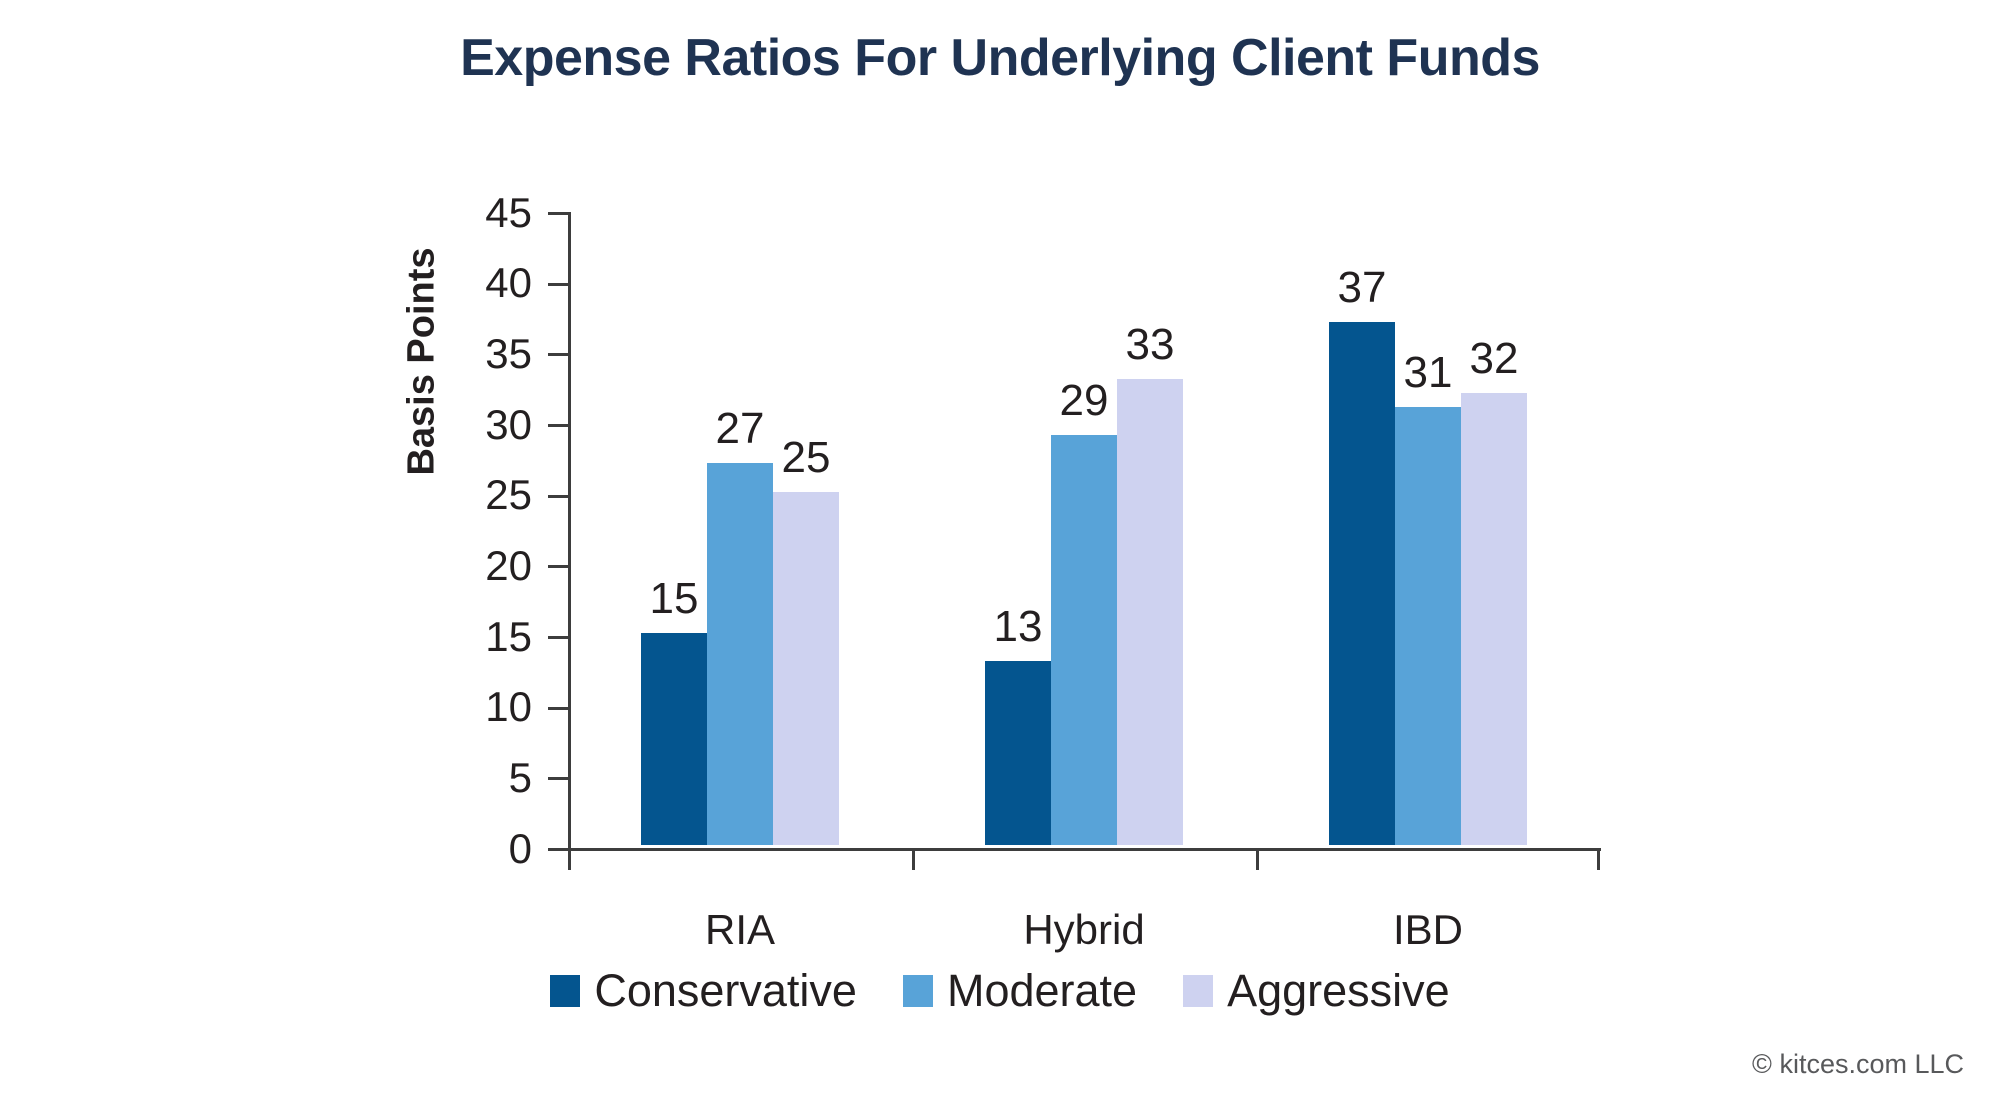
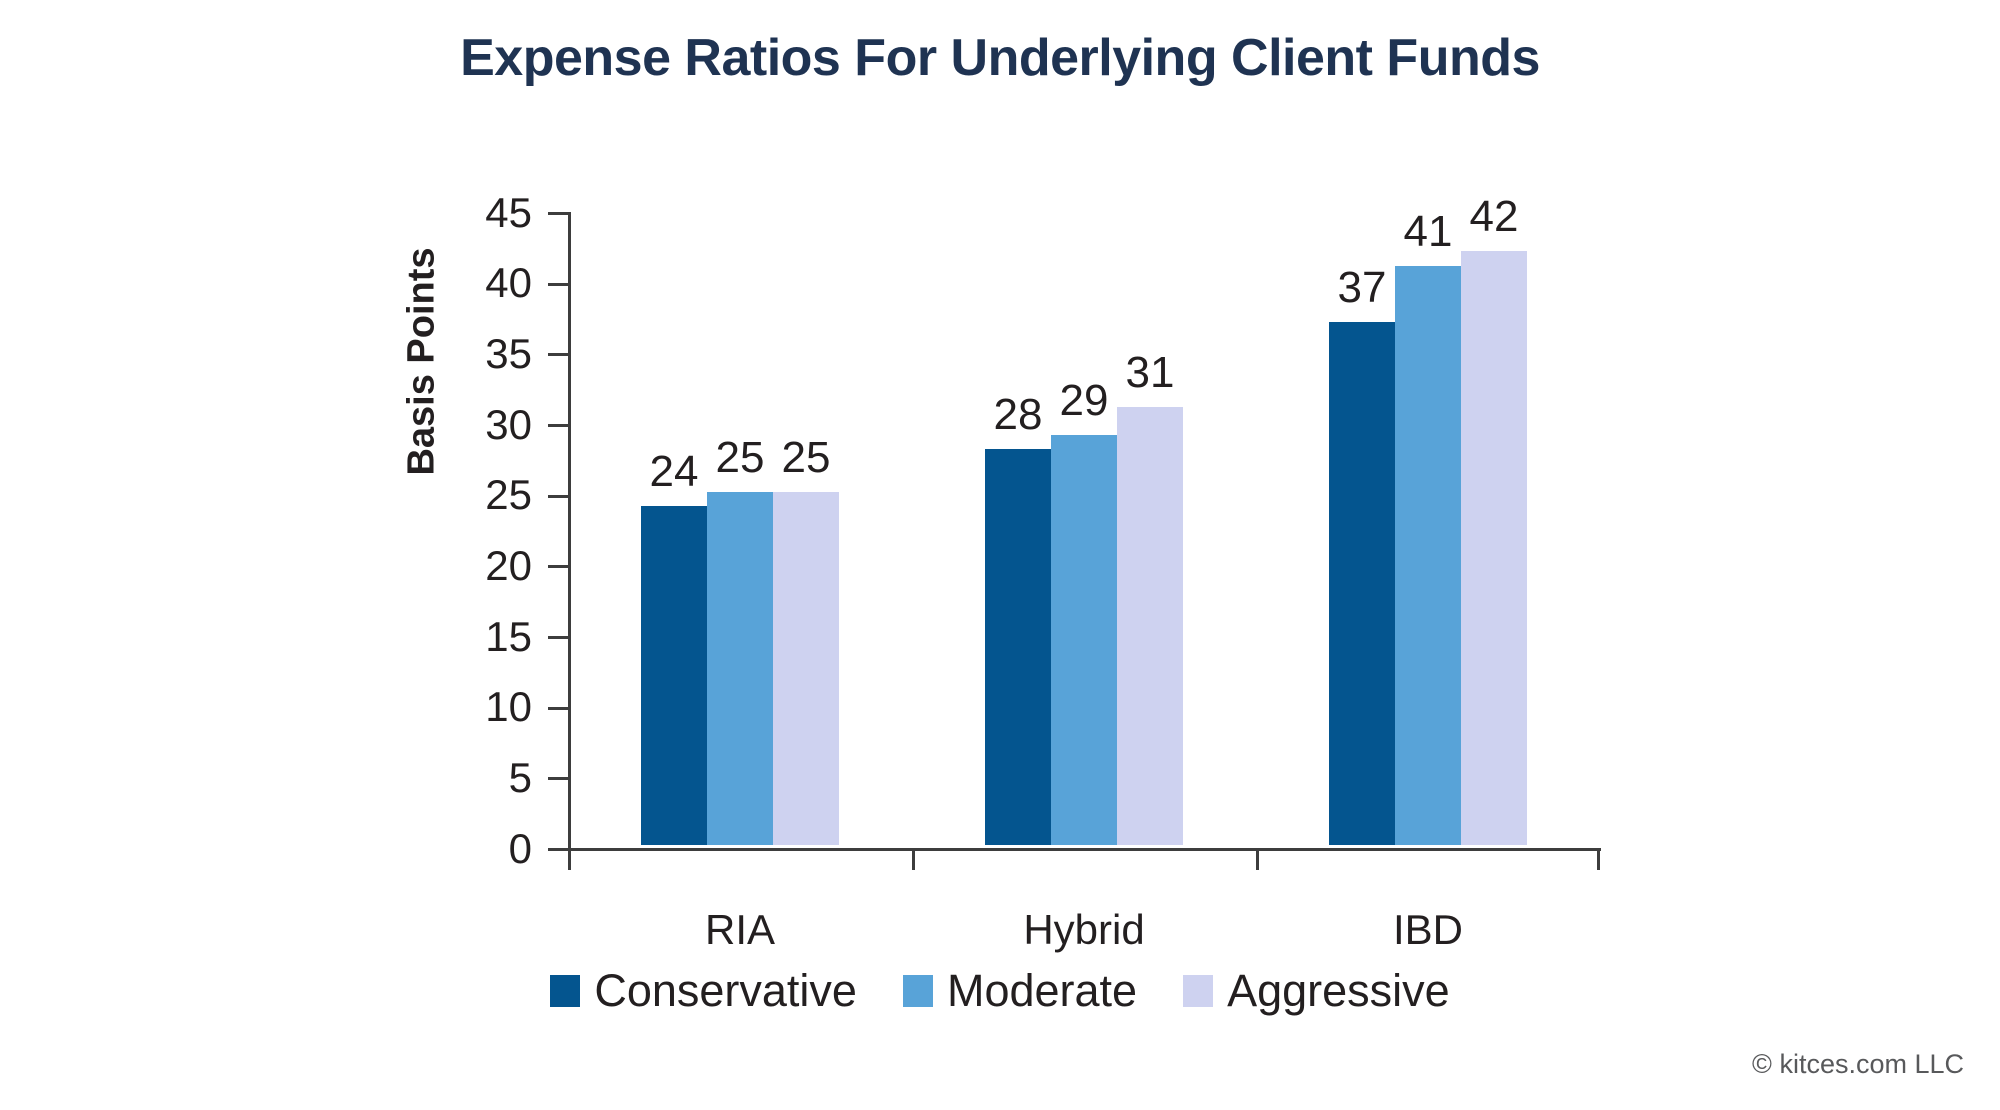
Conservative/RIA: 15 -> 24
Moderate/RIA: 27 -> 25
Conservative/Hybrid: 13 -> 28
Aggressive/Hybrid: 33 -> 31
Moderate/IBD: 31 -> 41
Aggressive/IBD: 32 -> 42
